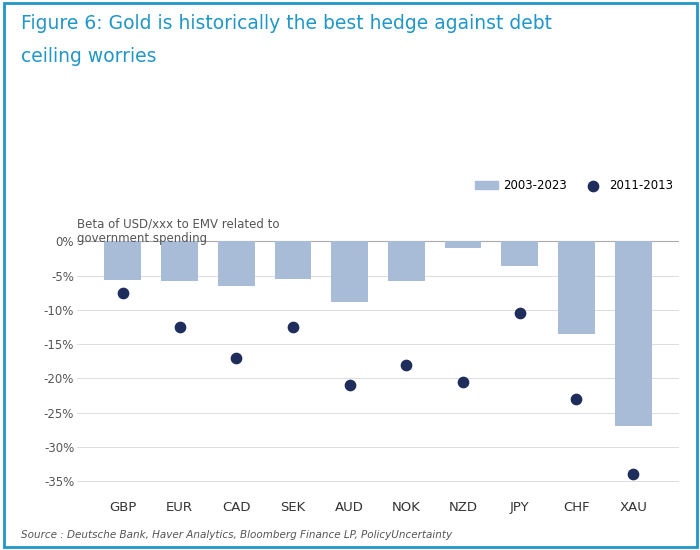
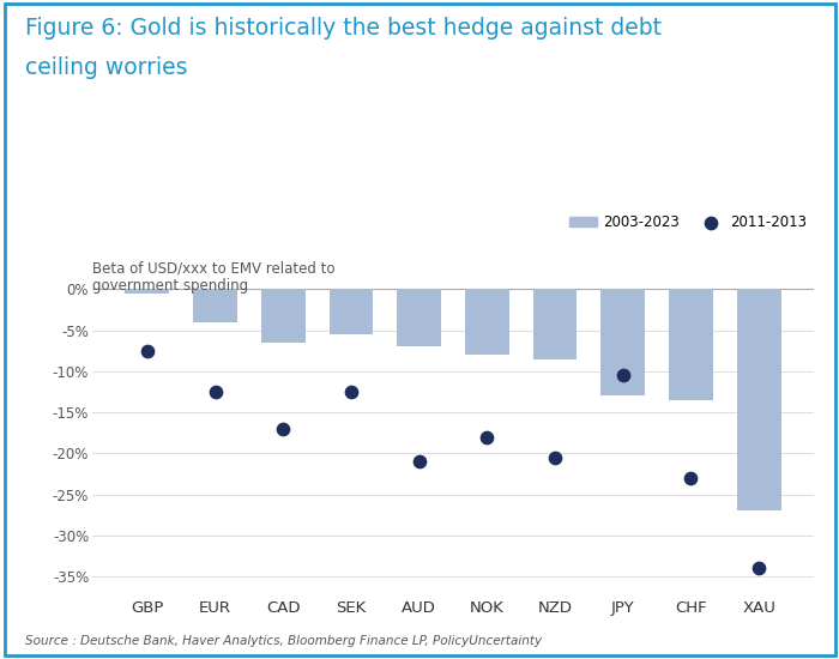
2003-2023/GBP: -5.6% -> -0.5%
2003-2023/EUR: -5.8% -> -4.0%
2003-2023/AUD: -8.8% -> -7.0%
2003-2023/NOK: -5.8% -> -8.0%
2003-2023/NZD: -1.0% -> -8.5%
2003-2023/JPY: -3.6% -> -13.0%
